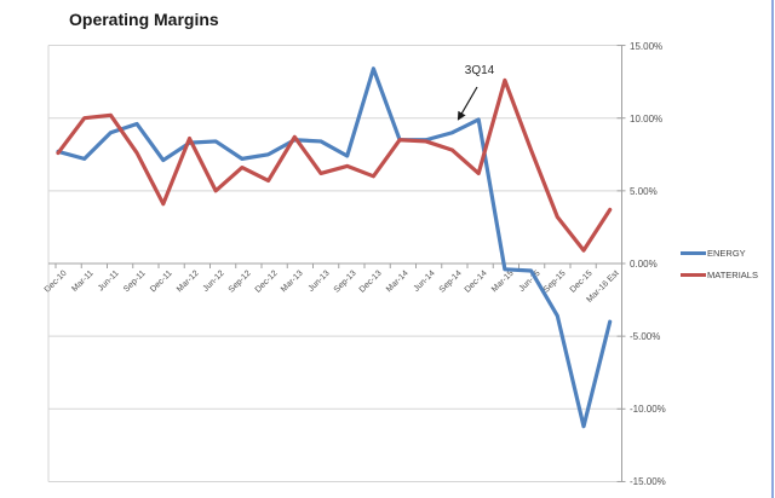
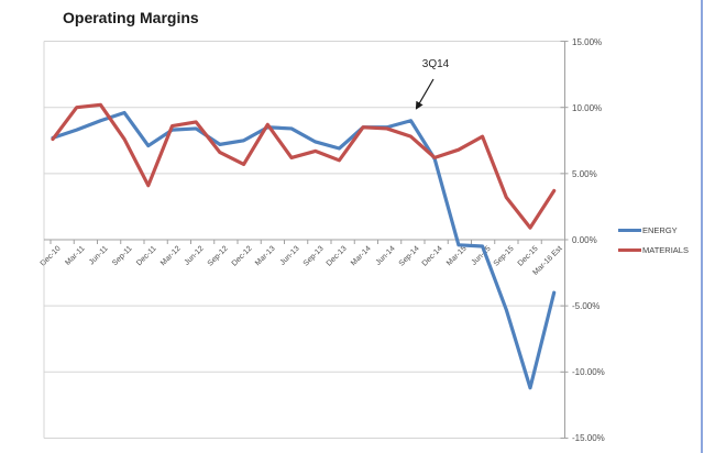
ENERGY/Mar-11: 7.2% -> 8.3%
MATERIALS/Jun-12: 5.0% -> 8.9%
ENERGY/Dec-13: 13.4% -> 6.9%
ENERGY/Dec-14: 9.9% -> 6.1%
MATERIALS/Mar-15: 12.6% -> 6.8%
ENERGY/Sep-15: -3.6% -> -5.3%
